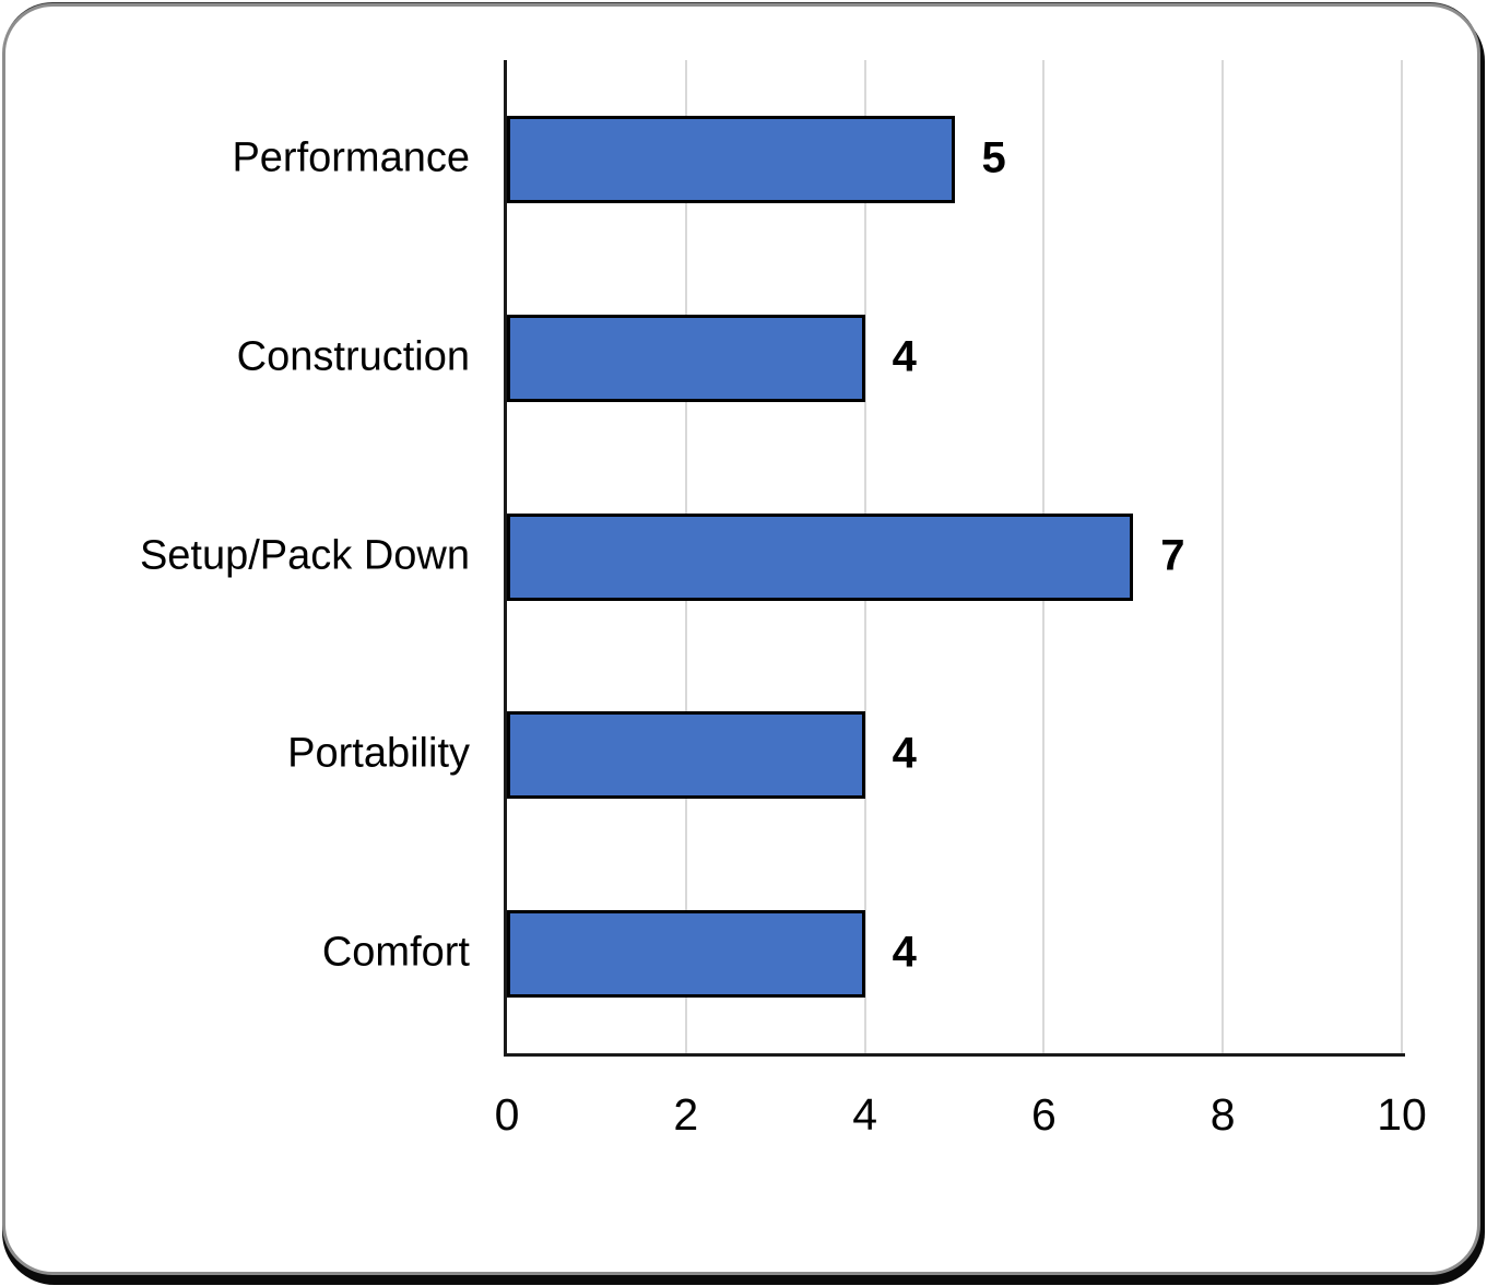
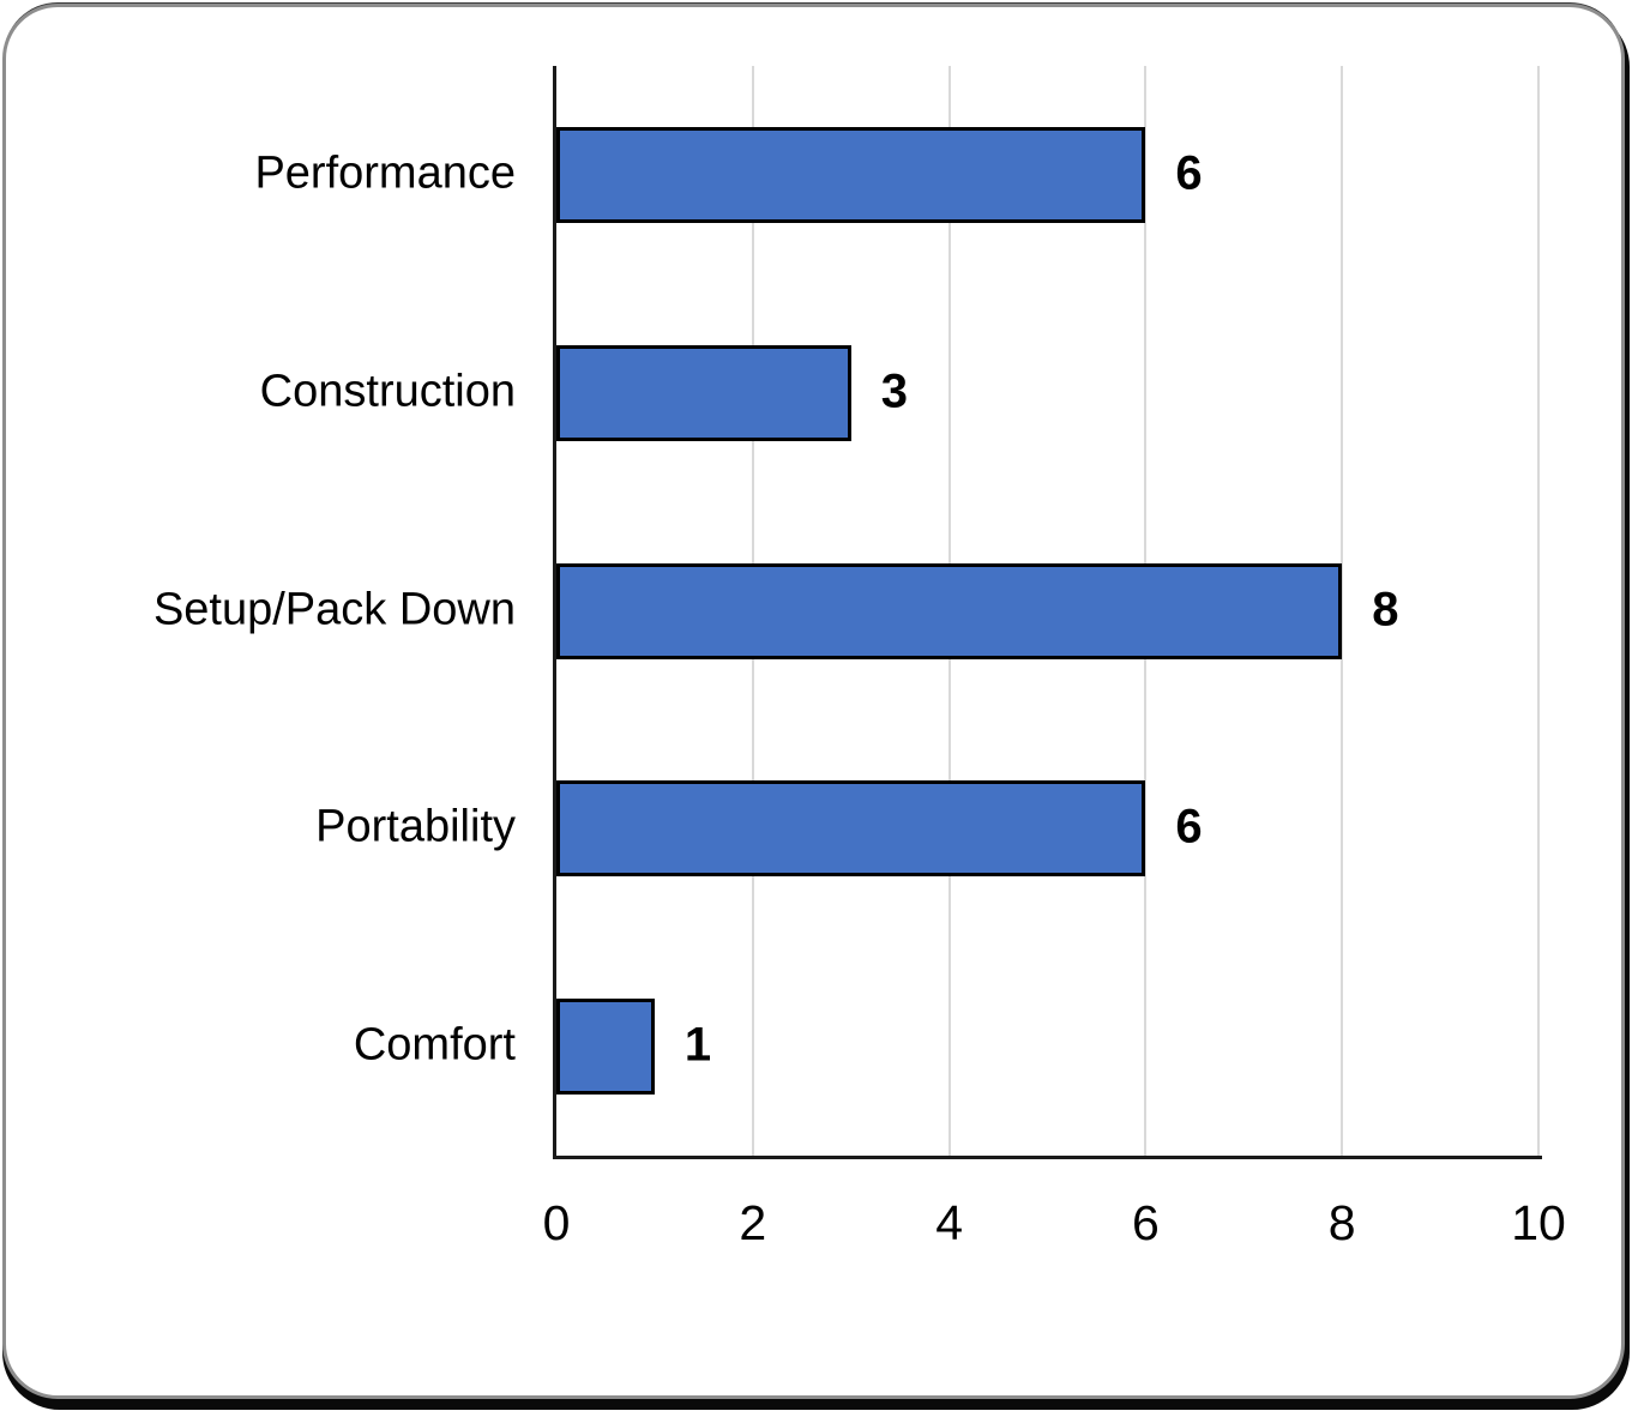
Performance: 5 -> 6
Construction: 4 -> 3
Setup/Pack Down: 7 -> 8
Portability: 4 -> 6
Comfort: 4 -> 1
